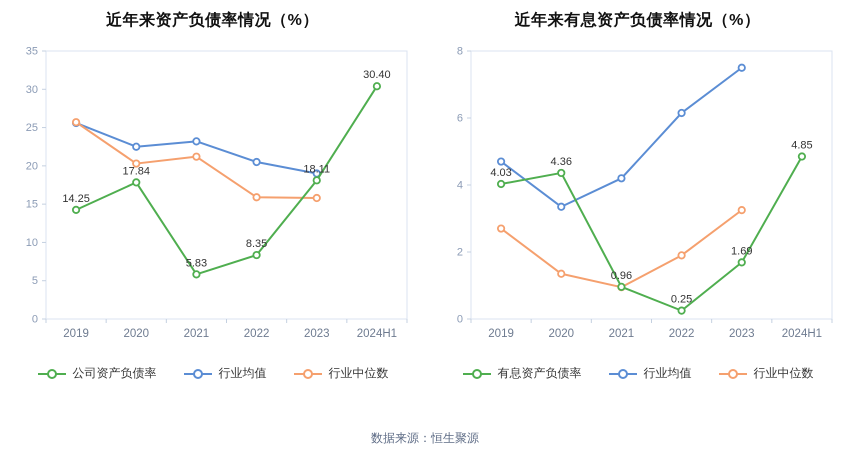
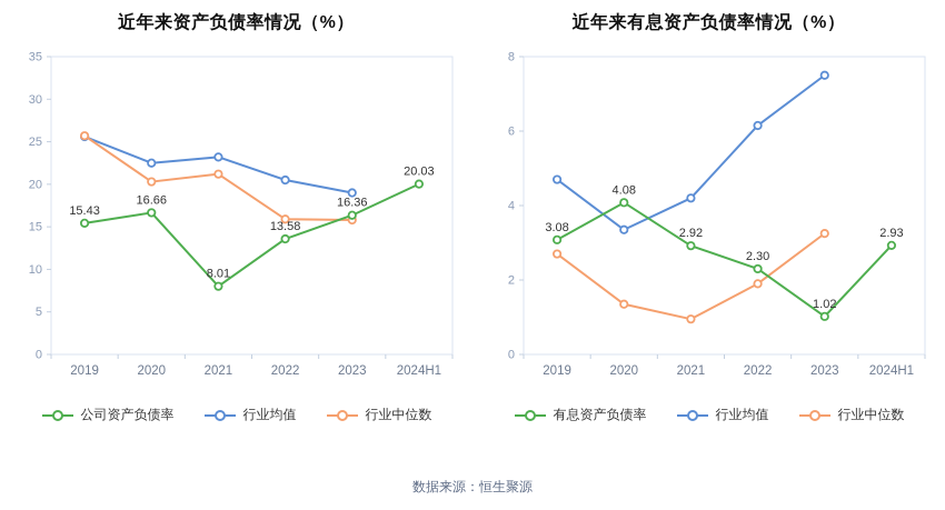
近年来资产负债率情况（%）/公司资产负债率/2019: 14.25 -> 15.43
近年来资产负债率情况（%）/公司资产负债率/2020: 17.84 -> 16.66
近年来资产负债率情况（%）/公司资产负债率/2021: 5.83 -> 8.01
近年来资产负债率情况（%）/公司资产负债率/2022: 8.35 -> 13.58
近年来资产负债率情况（%）/公司资产负债率/2023: 18.11 -> 16.36
近年来资产负债率情况（%）/公司资产负债率/2024H1: 30.40 -> 20.03
近年来有息资产负债率情况（%）/有息资产负债率/2019: 4.03 -> 3.08
近年来有息资产负债率情况（%）/有息资产负债率/2020: 4.36 -> 4.08
近年来有息资产负债率情况（%）/有息资产负债率/2021: 0.96 -> 2.92
近年来有息资产负债率情况（%）/有息资产负债率/2022: 0.25 -> 2.30
近年来有息资产负债率情况（%）/有息资产负债率/2023: 1.69 -> 1.02
近年来有息资产负债率情况（%）/有息资产负债率/2024H1: 4.85 -> 2.93
